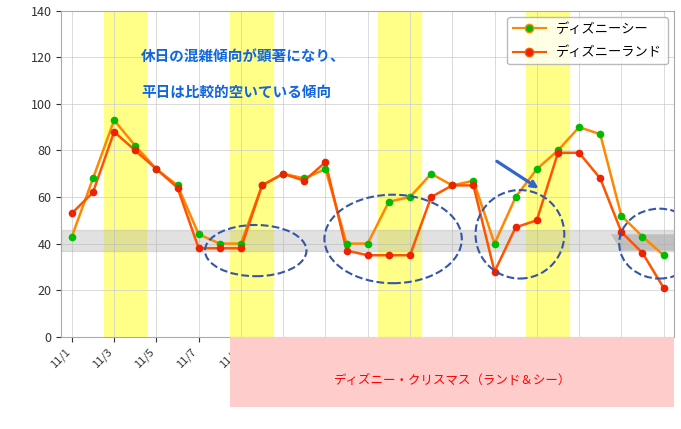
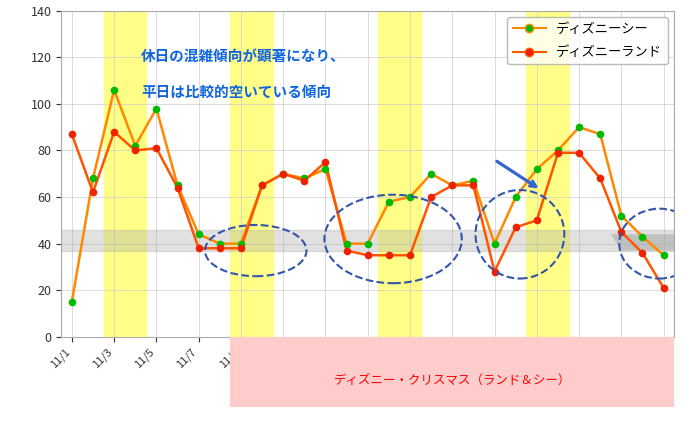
ディズニーシー/11/1: 43 -> 15
ディズニーランド/11/1: 53 -> 87
ディズニーシー/11/3: 93 -> 106
ディズニーシー/11/5: 72 -> 98
ディズニーランド/11/5: 72 -> 81
